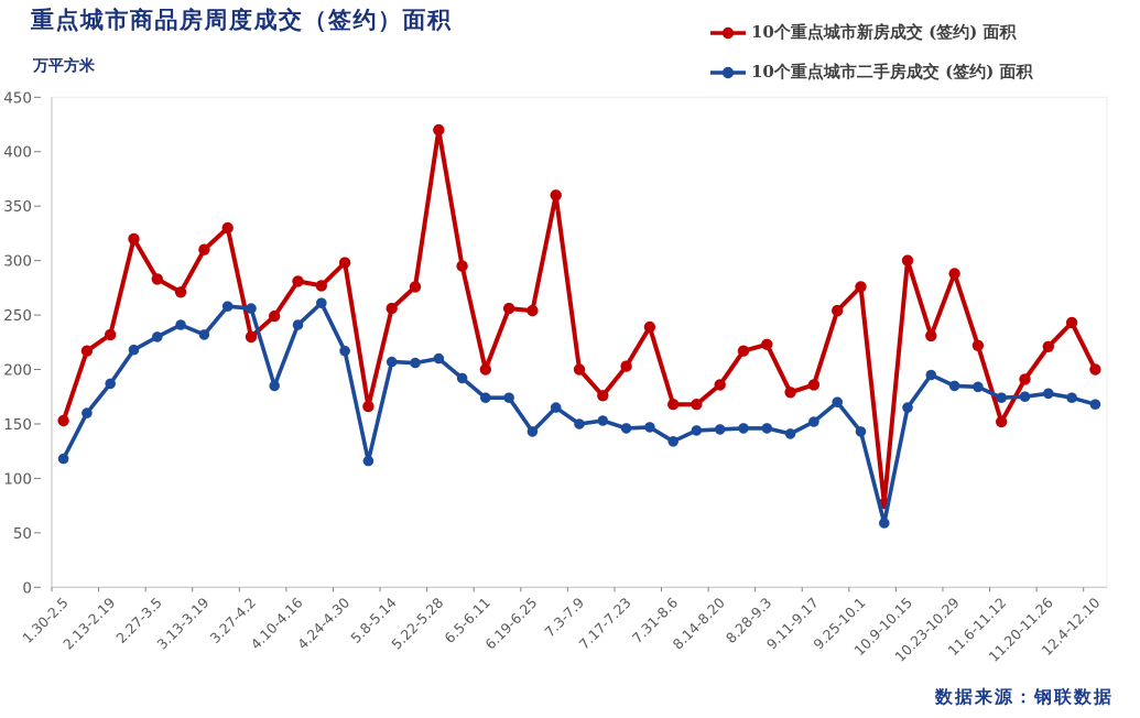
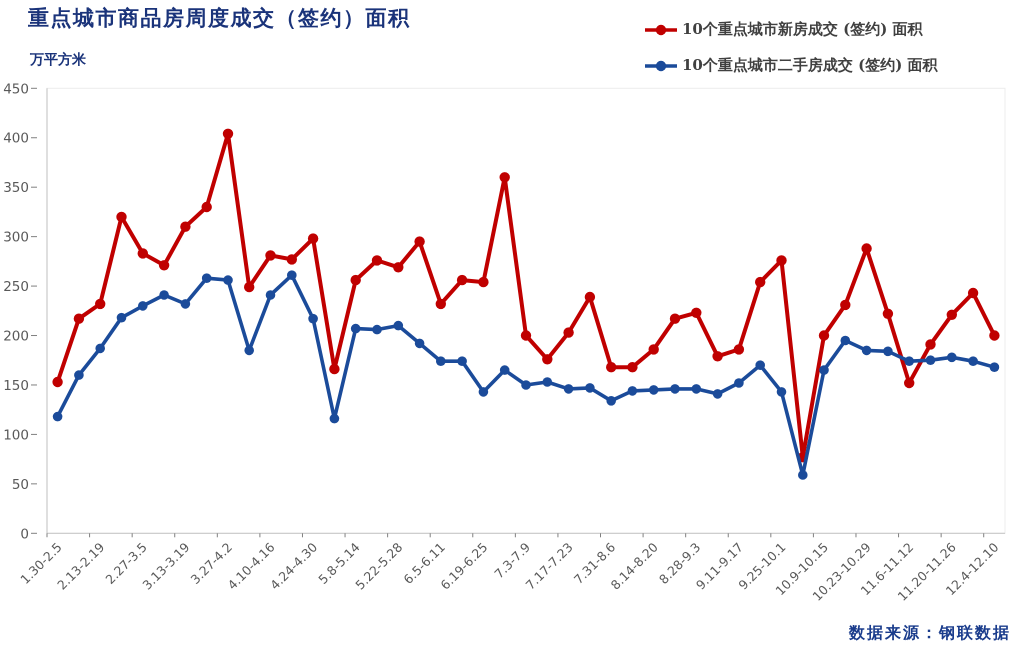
10个重点城市新房成交 (签约) 面积/3.27-4.2: 230 -> 400
10个重点城市新房成交 (签约) 面积/5.22-5.28: 420 -> 270
10个重点城市新房成交 (签约) 面积/6.5-6.11: 200 -> 230
10个重点城市新房成交 (签约) 面积/10.9-10.15: 300 -> 200
